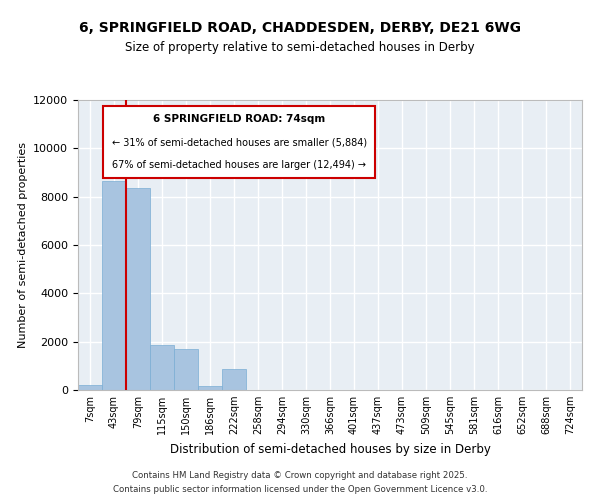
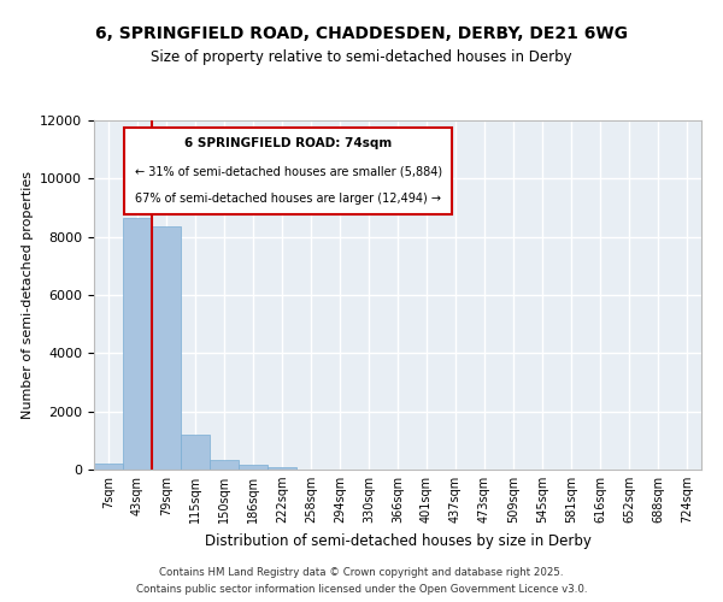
115sqm: 1850 -> 1200
150sqm: 1700 -> 350
222sqm: 850 -> 80
